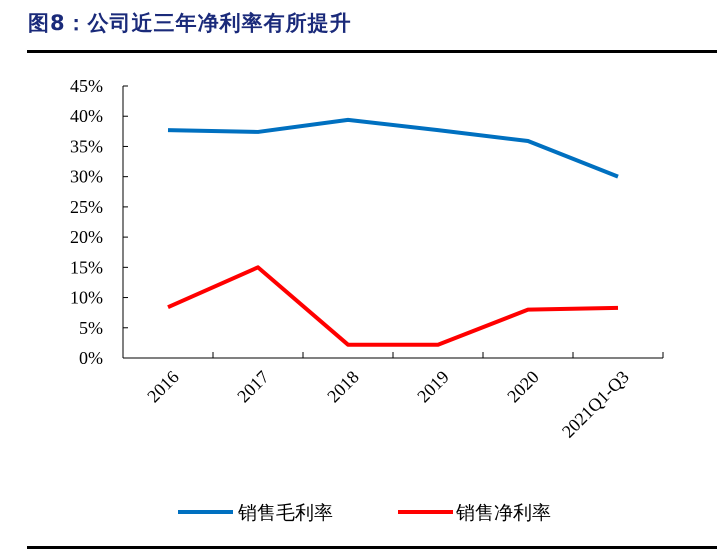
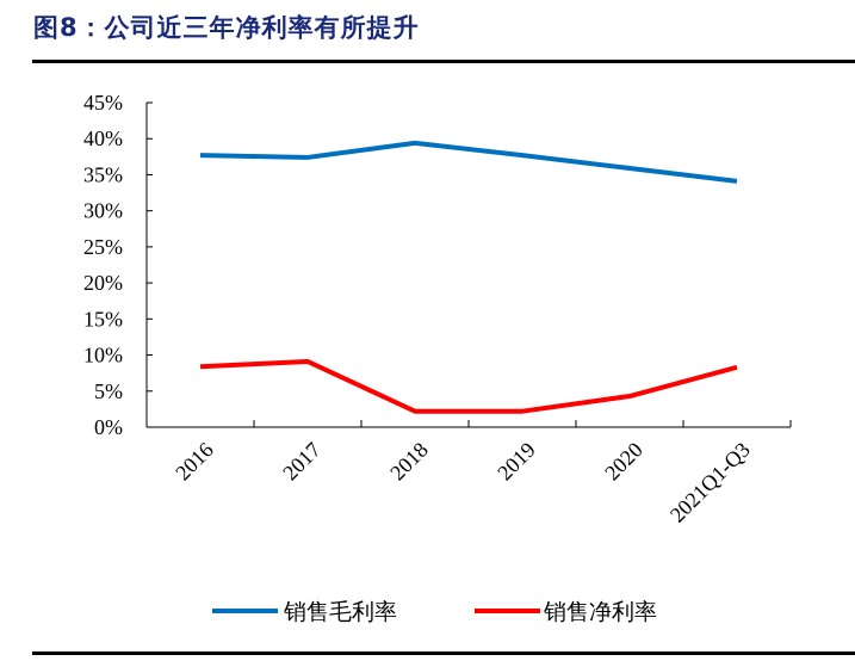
销售净利率/2017: 15% -> 9%
销售净利率/2020: 8% -> 4%
销售毛利率/2021Q1-Q3: 30% -> 34%
